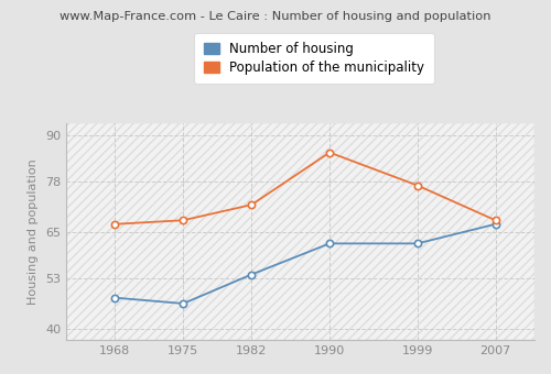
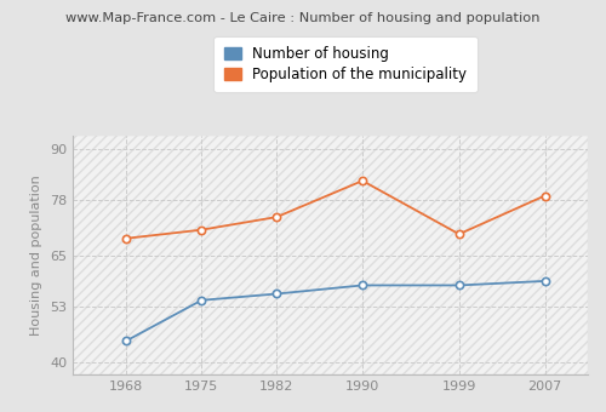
Number of housing/1968: 48.0 -> 45.0
Population of the municipality/1968: 67.0 -> 69.0
Number of housing/1975: 46.5 -> 54.5
Population of the municipality/1975: 68.0 -> 71.0
Number of housing/1982: 54.0 -> 56.0
Population of the municipality/1982: 72.0 -> 74.0
Number of housing/1990: 62.0 -> 58.0
Population of the municipality/1990: 85.5 -> 82.5
Number of housing/1999: 62.0 -> 58.0
Population of the municipality/1999: 77.0 -> 70.0
Number of housing/2007: 67.0 -> 59.0
Population of the municipality/2007: 68.0 -> 79.0
